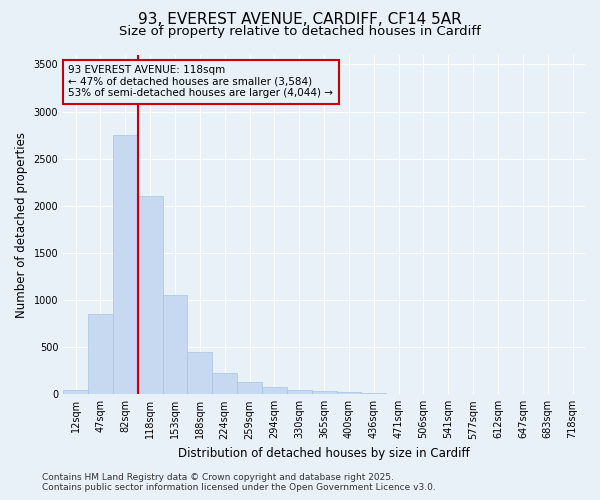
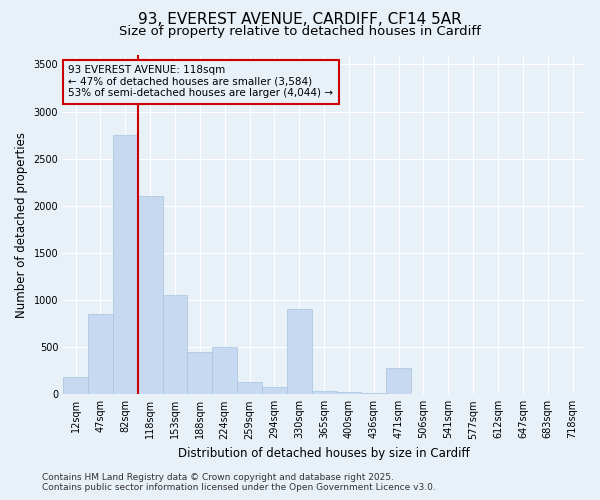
12sqm: 50 -> 180
224sqm: 230 -> 500
330sqm: 50 -> 900
471sqm: 0 -> 280
